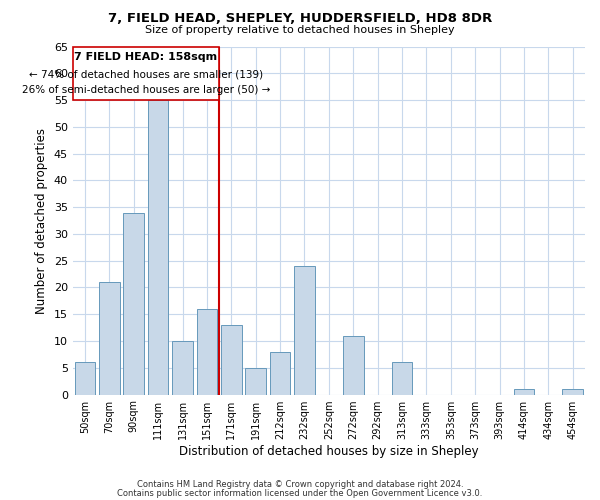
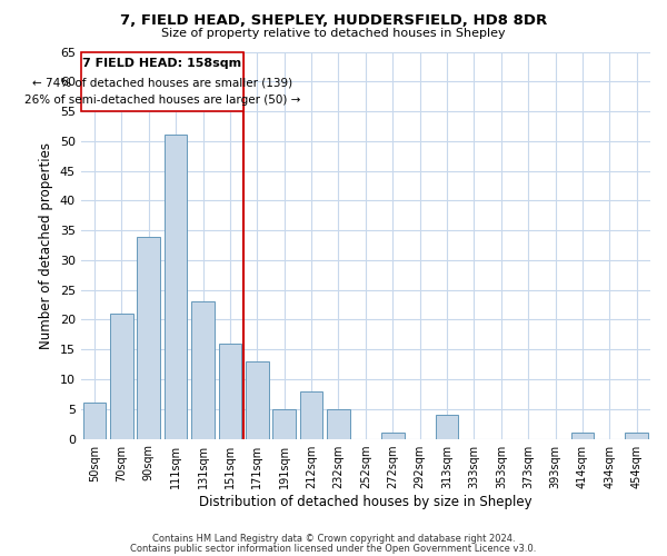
111sqm: 55 -> 51
131sqm: 10 -> 23
232sqm: 24 -> 5
272sqm: 11 -> 1
313sqm: 6 -> 4
